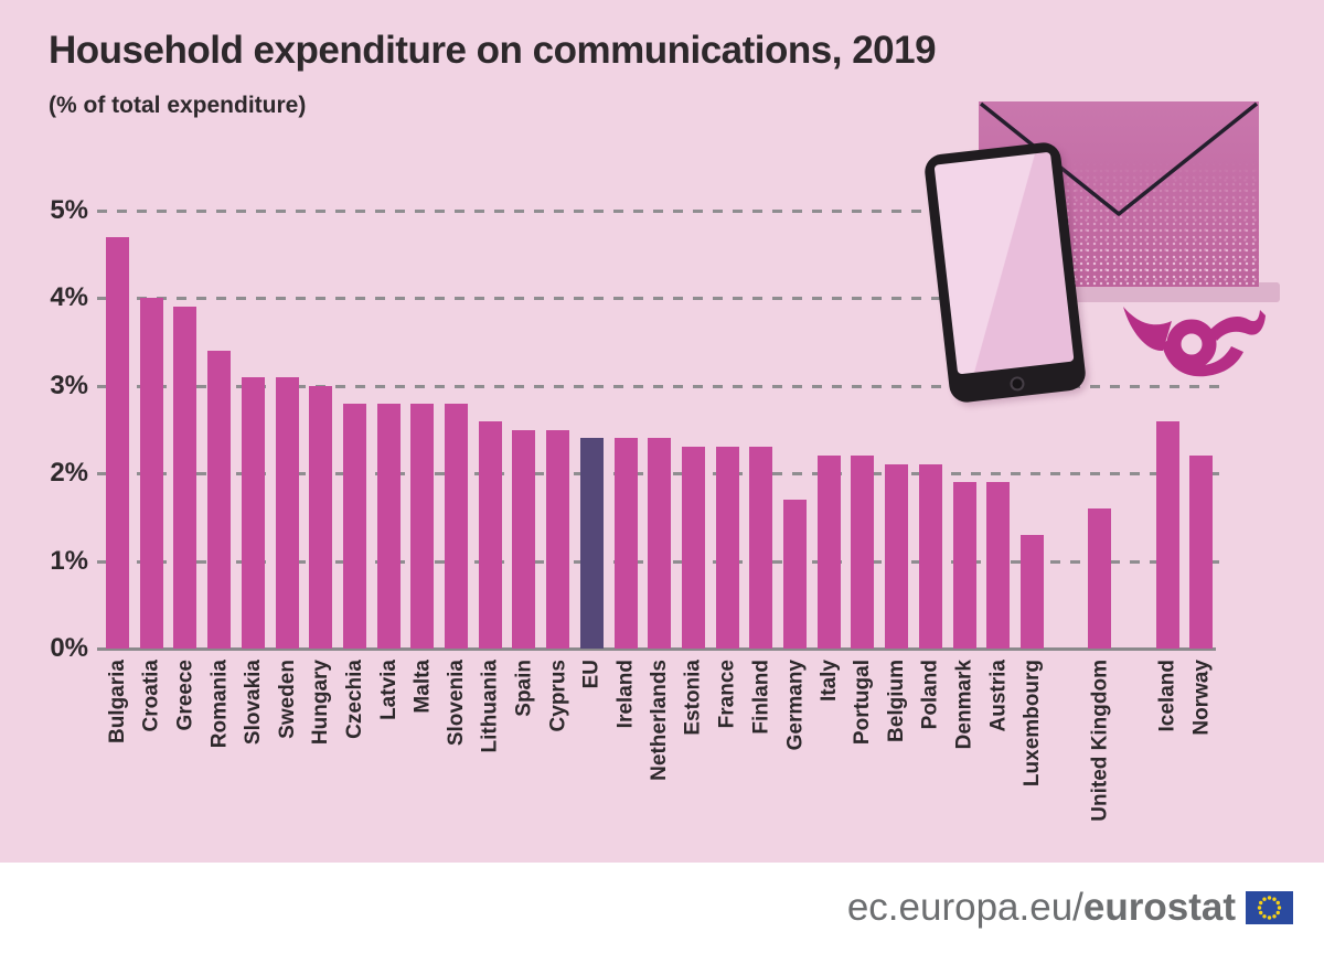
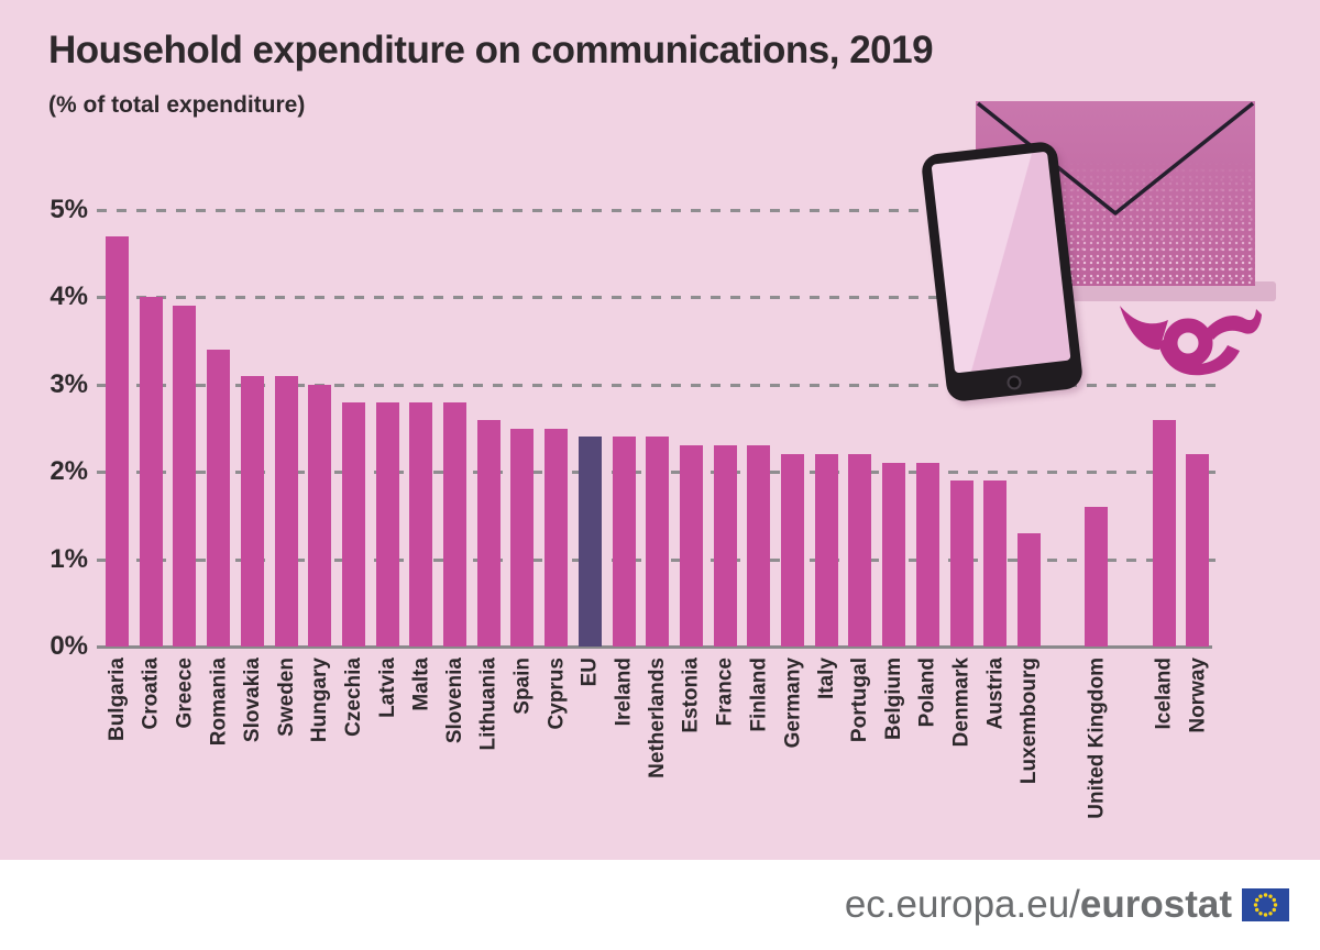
Germany: 1.7% -> 2.2%
